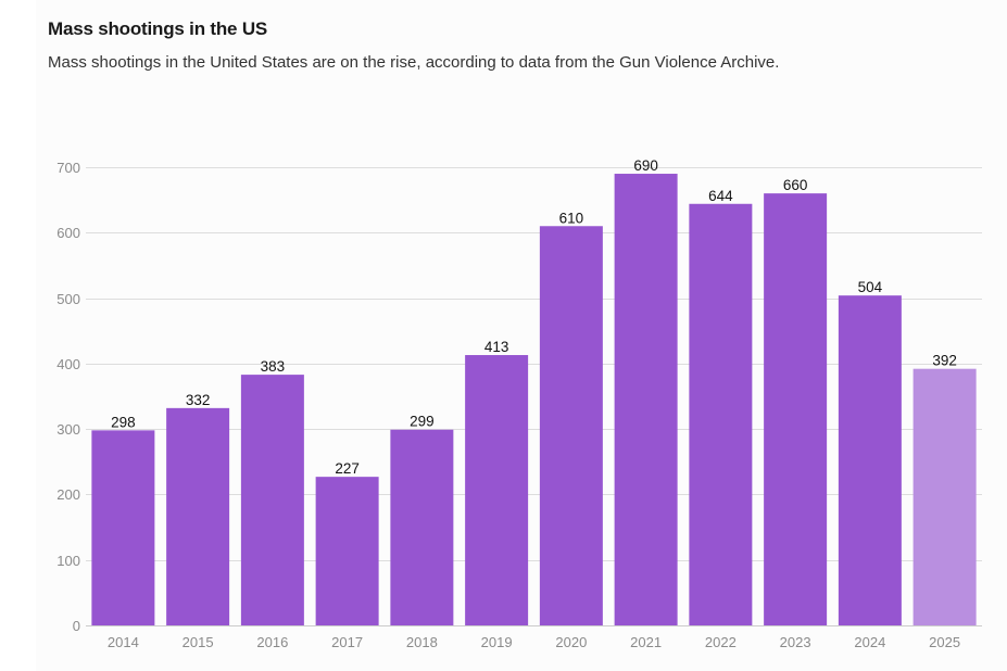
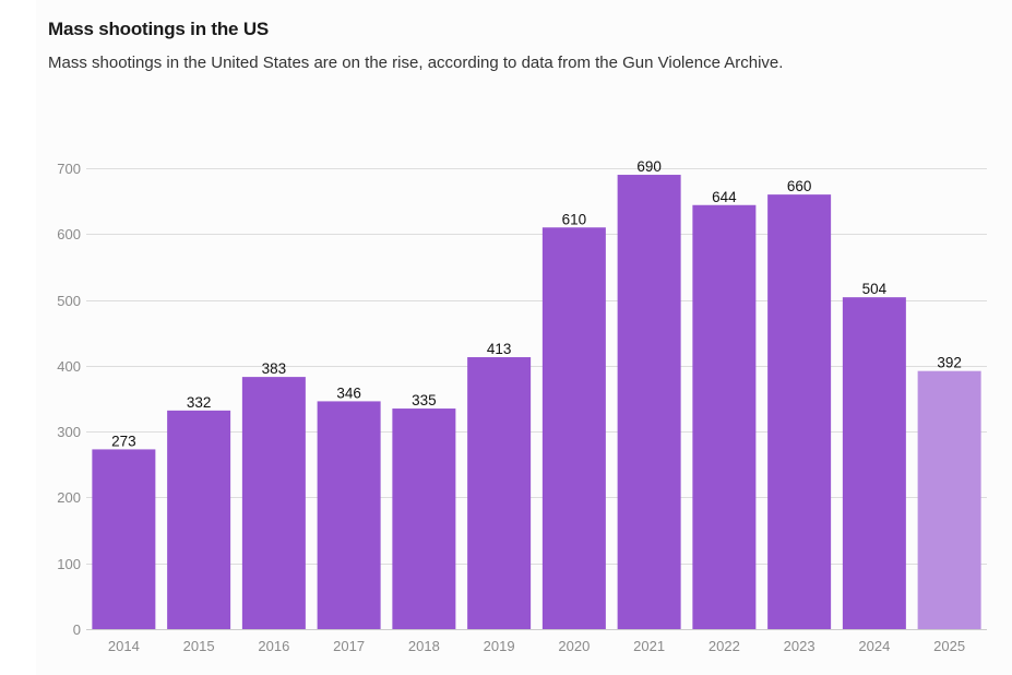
2014: 298 -> 273
2017: 227 -> 346
2018: 299 -> 335
